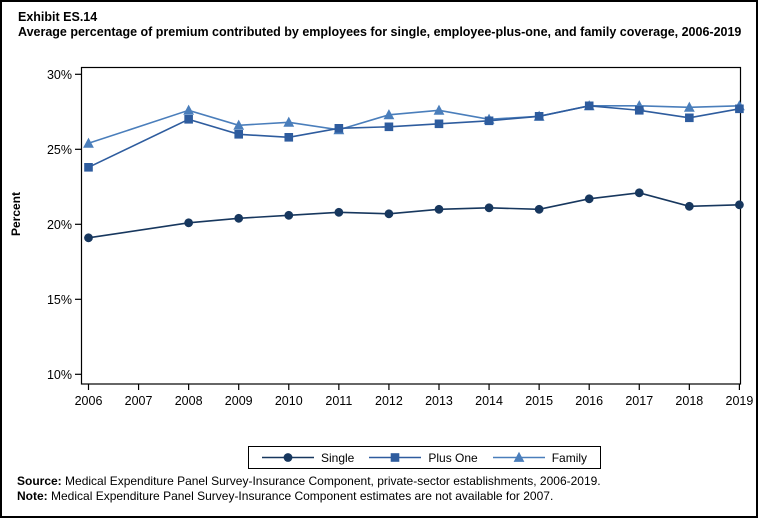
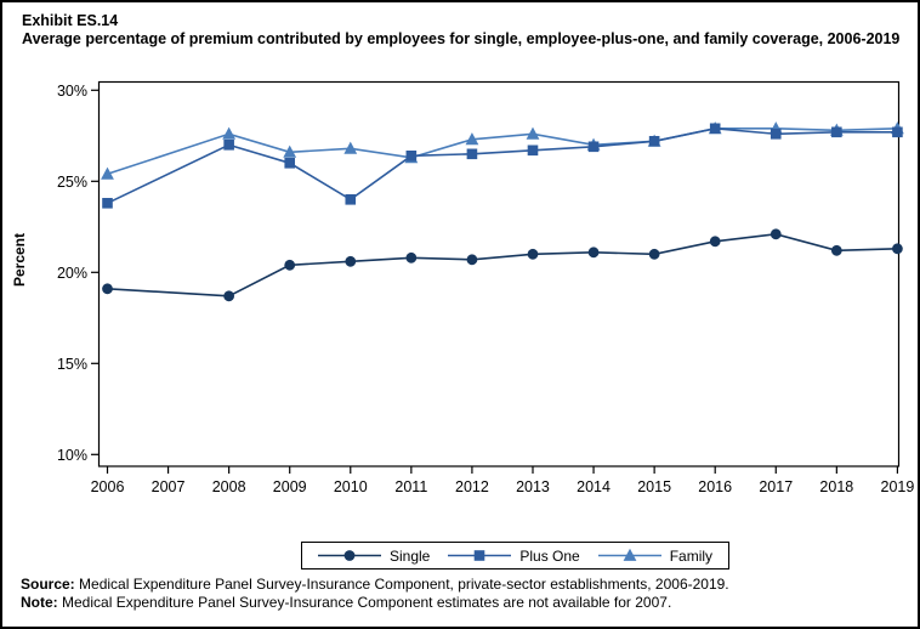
Single/2008: 20.1% -> 18.7%
Plus One/2010: 25.8% -> 24.0%
Plus One/2018: 27.1% -> 27.7%
